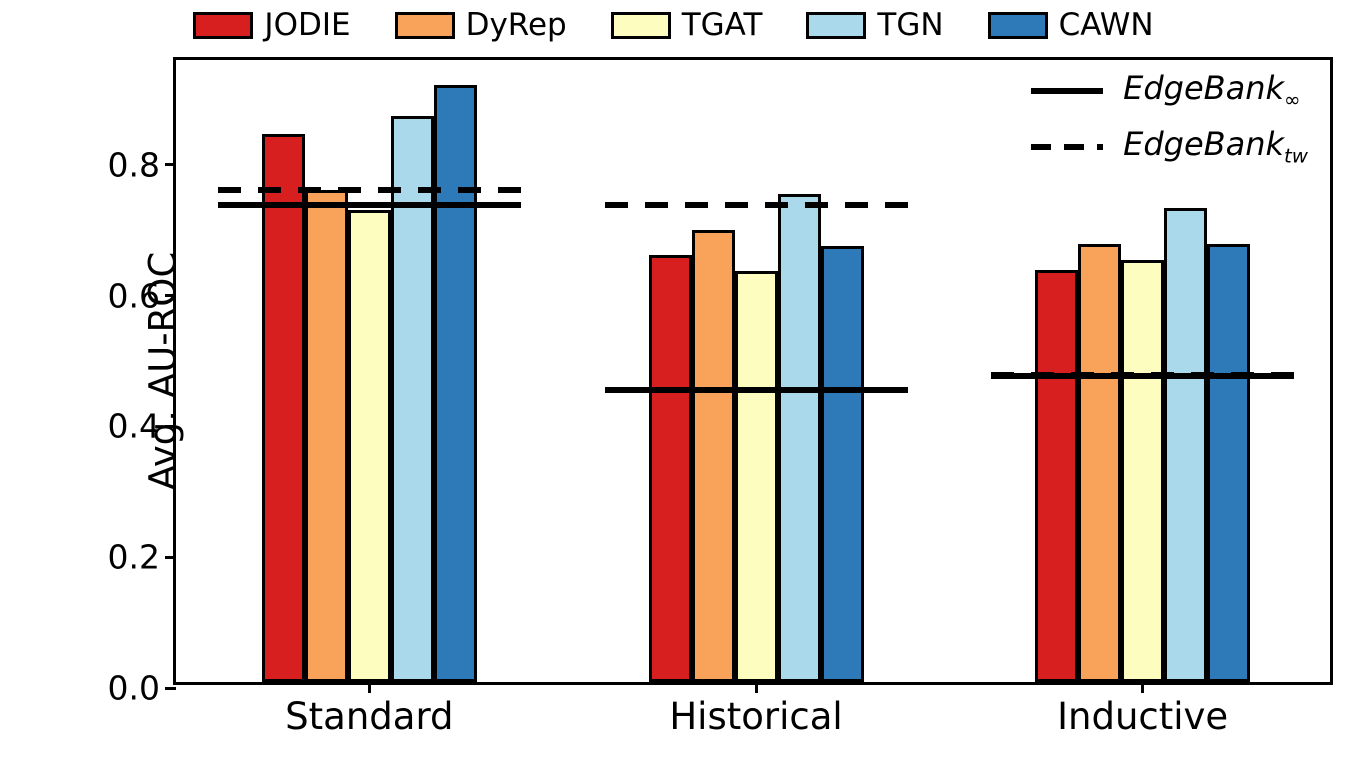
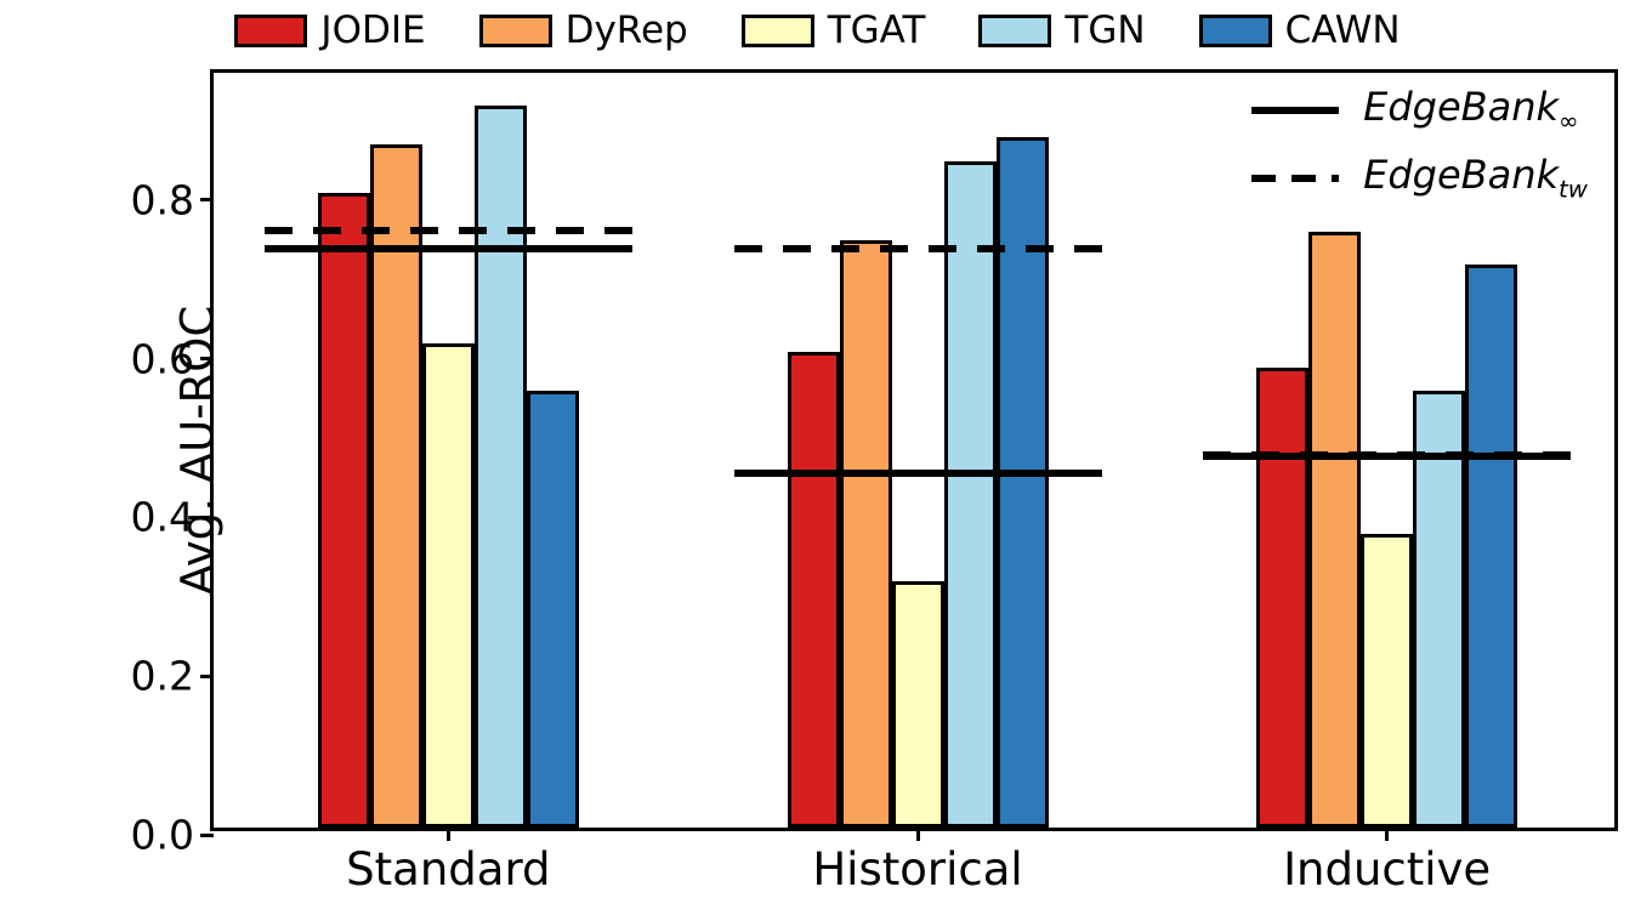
JODIE/Standard: 0.84 -> 0.80
DyRep/Standard: 0.75 -> 0.86
TGAT/Standard: 0.72 -> 0.61
TGN/Standard: 0.87 -> 0.91
CAWN/Standard: 0.91 -> 0.55
JODIE/Historical: 0.65 -> 0.60
DyRep/Historical: 0.69 -> 0.74
TGAT/Historical: 0.63 -> 0.31
TGN/Historical: 0.75 -> 0.84
CAWN/Historical: 0.67 -> 0.87
JODIE/Inductive: 0.63 -> 0.58
DyRep/Inductive: 0.67 -> 0.75
TGAT/Inductive: 0.65 -> 0.37
TGN/Inductive: 0.72 -> 0.55
CAWN/Inductive: 0.67 -> 0.71
